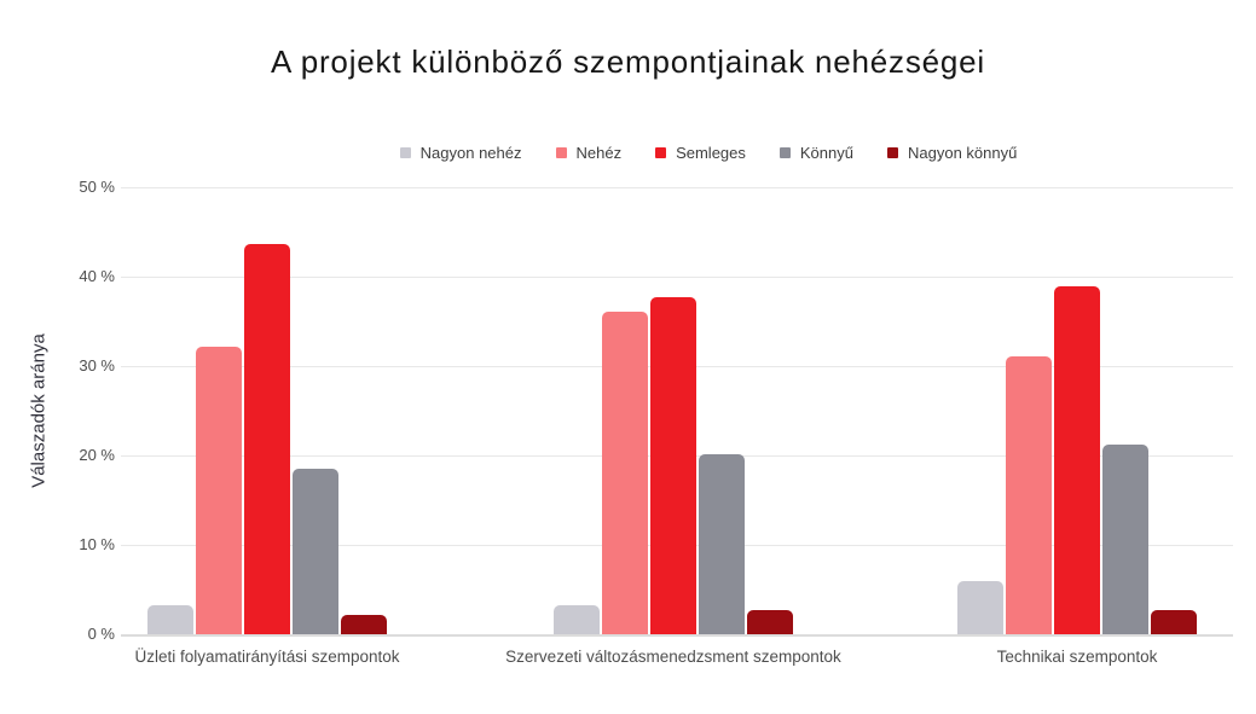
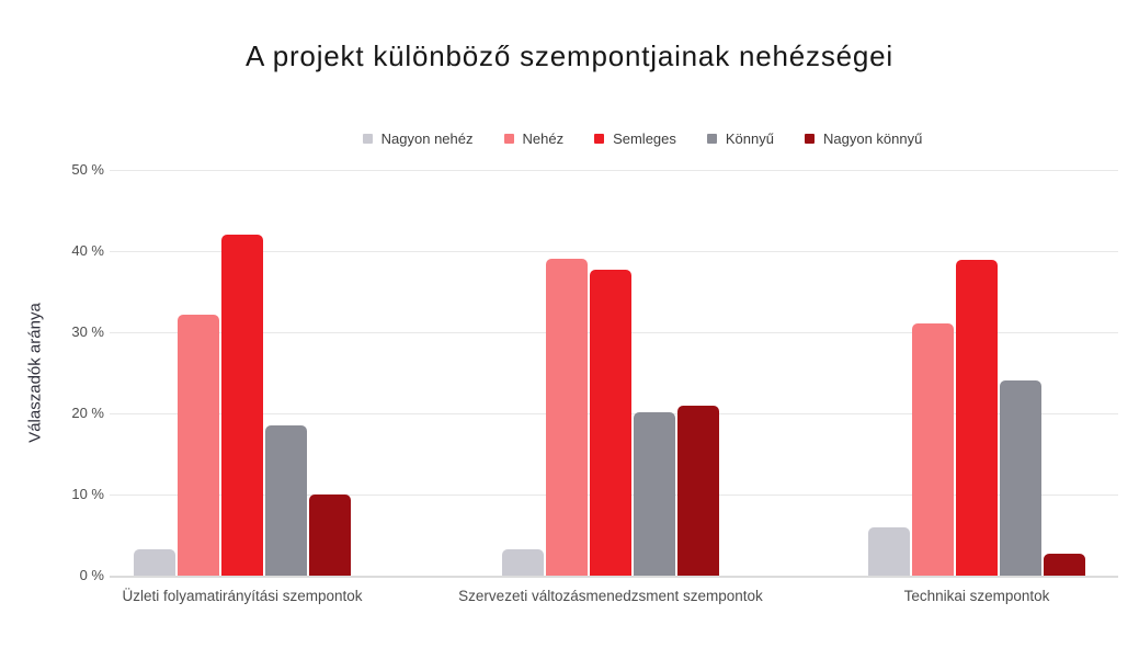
Semleges/Üzleti folyamatirányítási szempontok: 44% -> 42%
Nagyon könnyű/Üzleti folyamatirányítási szempontok: 2% -> 10%
Nehéz/Szervezeti változásmenedzsment szempontok: 36% -> 39%
Nagyon könnyű/Szervezeti változásmenedzsment szempontok: 3% -> 21%
Könnyű/Technikai szempontok: 21% -> 24%
